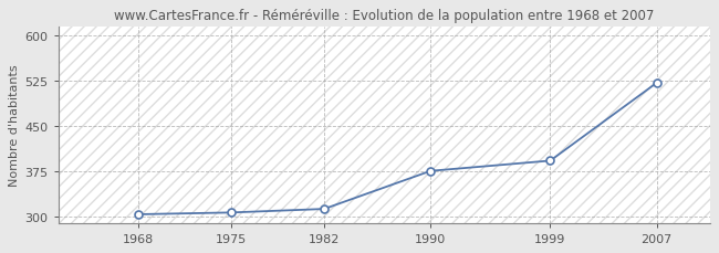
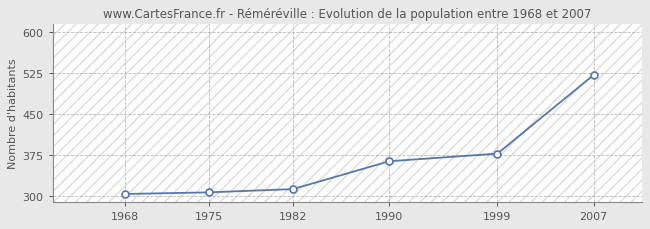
1990: 376 -> 364
1999: 393 -> 378
